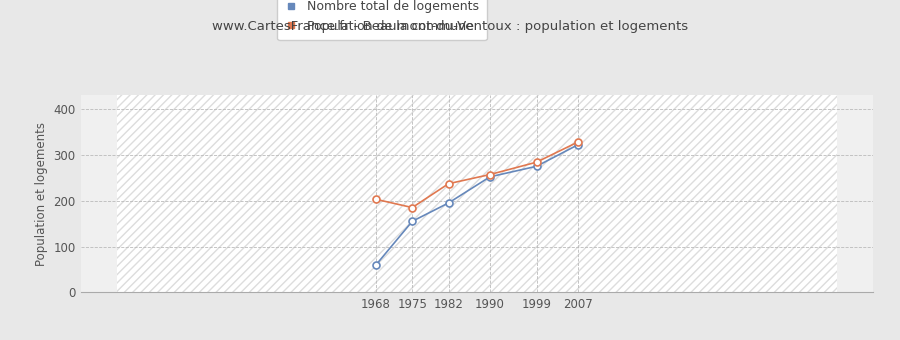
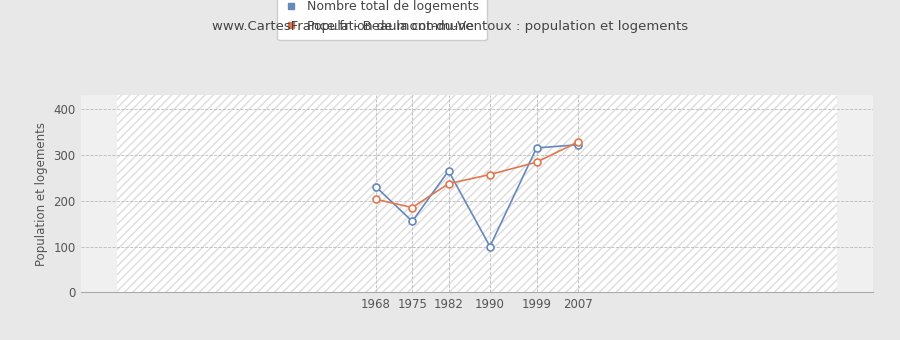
Nombre total de logements/1968: 60 -> 230
Nombre total de logements/1982: 195 -> 265
Nombre total de logements/1990: 252 -> 100
Nombre total de logements/1999: 275 -> 315
